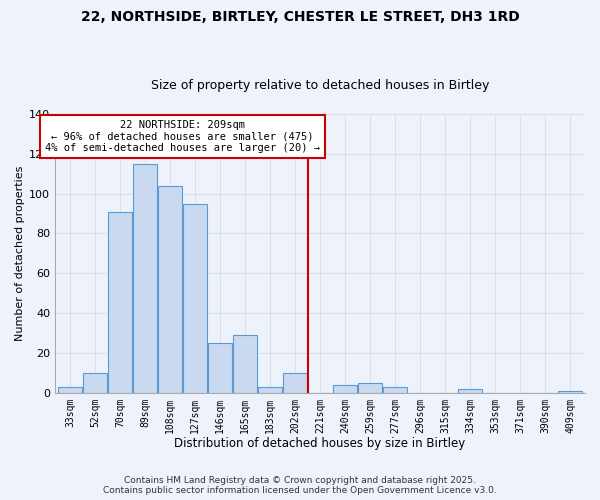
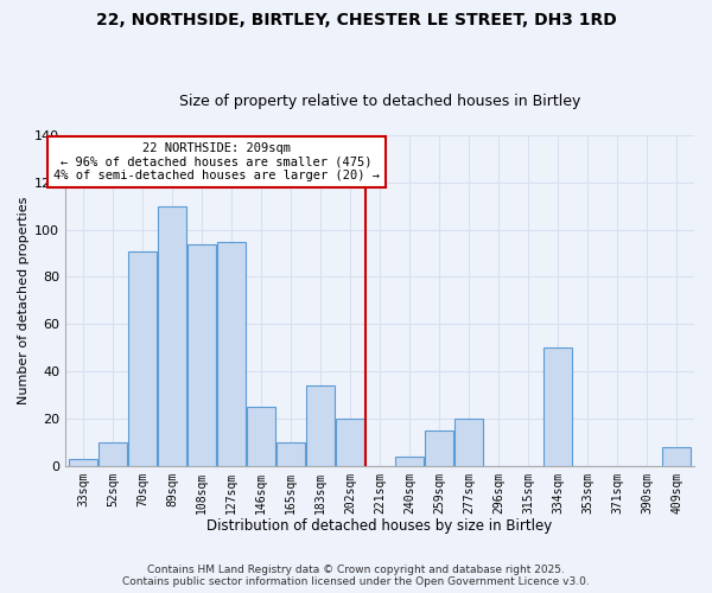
89sqm: 115 -> 110
108sqm: 104 -> 94
165sqm: 29 -> 10
183sqm: 3 -> 34
202sqm: 10 -> 20
259sqm: 5 -> 15
277sqm: 3 -> 20
334sqm: 2 -> 50
409sqm: 1 -> 8
